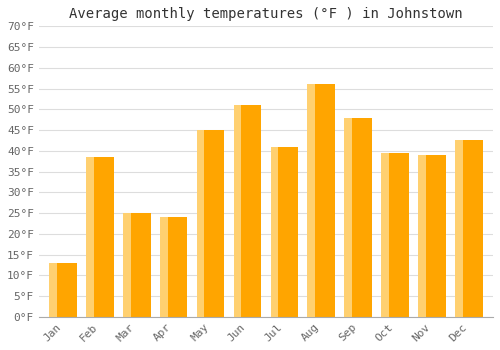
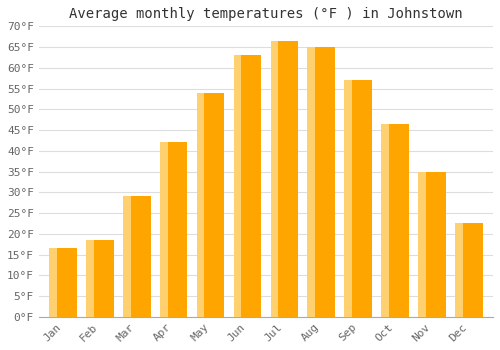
Jan: 13.0°F -> 16.5°F
Feb: 38.5°F -> 18.5°F
Mar: 25.0°F -> 29.0°F
Apr: 24.0°F -> 42.0°F
May: 45.0°F -> 54.0°F
Jun: 51.0°F -> 63.0°F
Jul: 41.0°F -> 66.5°F
Aug: 56.0°F -> 65.0°F
Sep: 48.0°F -> 57.0°F
Oct: 39.5°F -> 46.5°F
Nov: 39.0°F -> 35.0°F
Dec: 42.5°F -> 22.5°F
